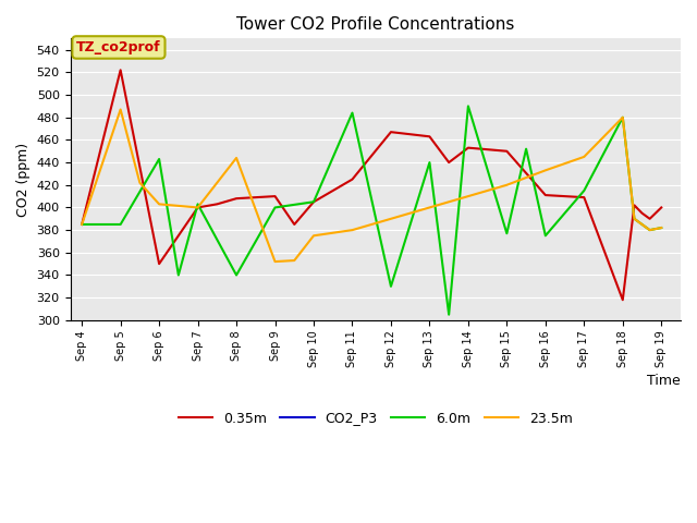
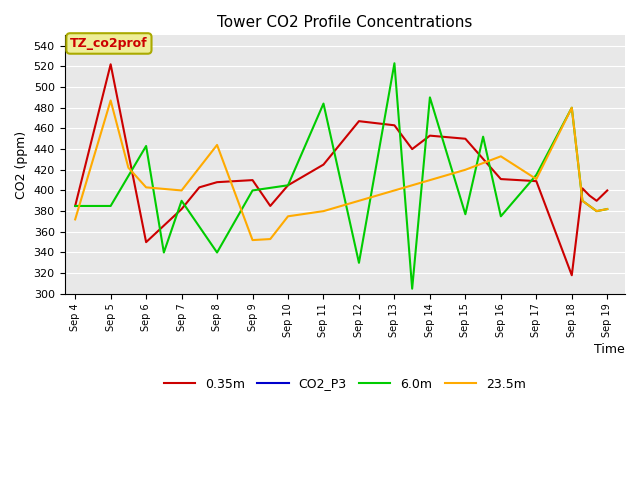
23.5m/Sep 4: 385 -> 372
0.35m/Sep 7: 400 -> 382
6.0m/Sep 7: 403 -> 390
6.0m/Sep 13: 440 -> 523
23.5m/Sep 17: 445 -> 411
